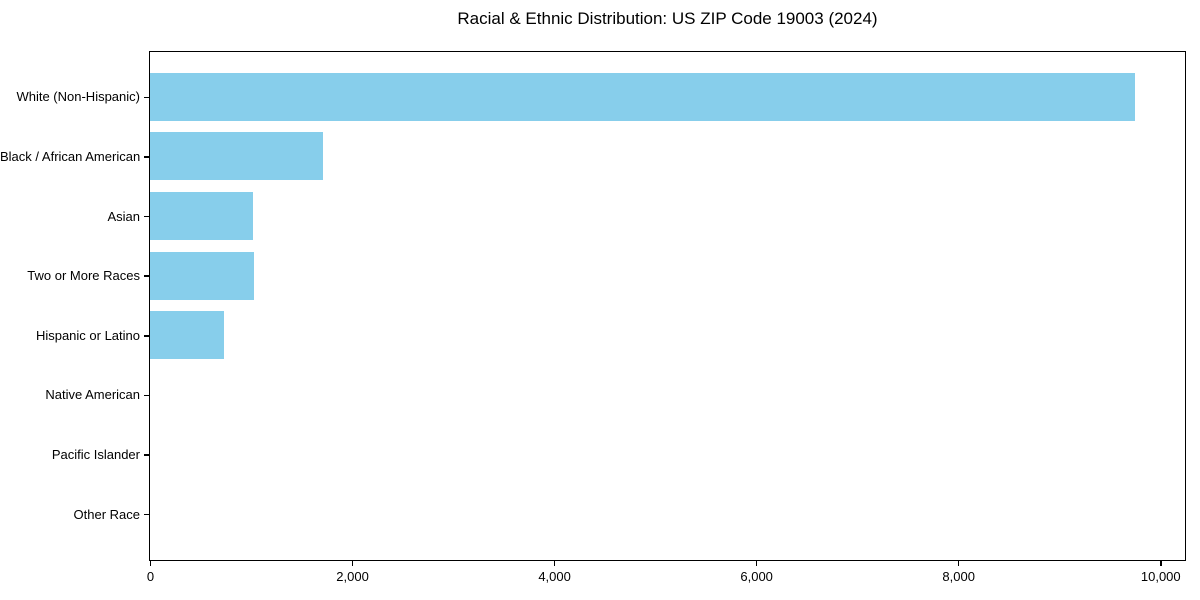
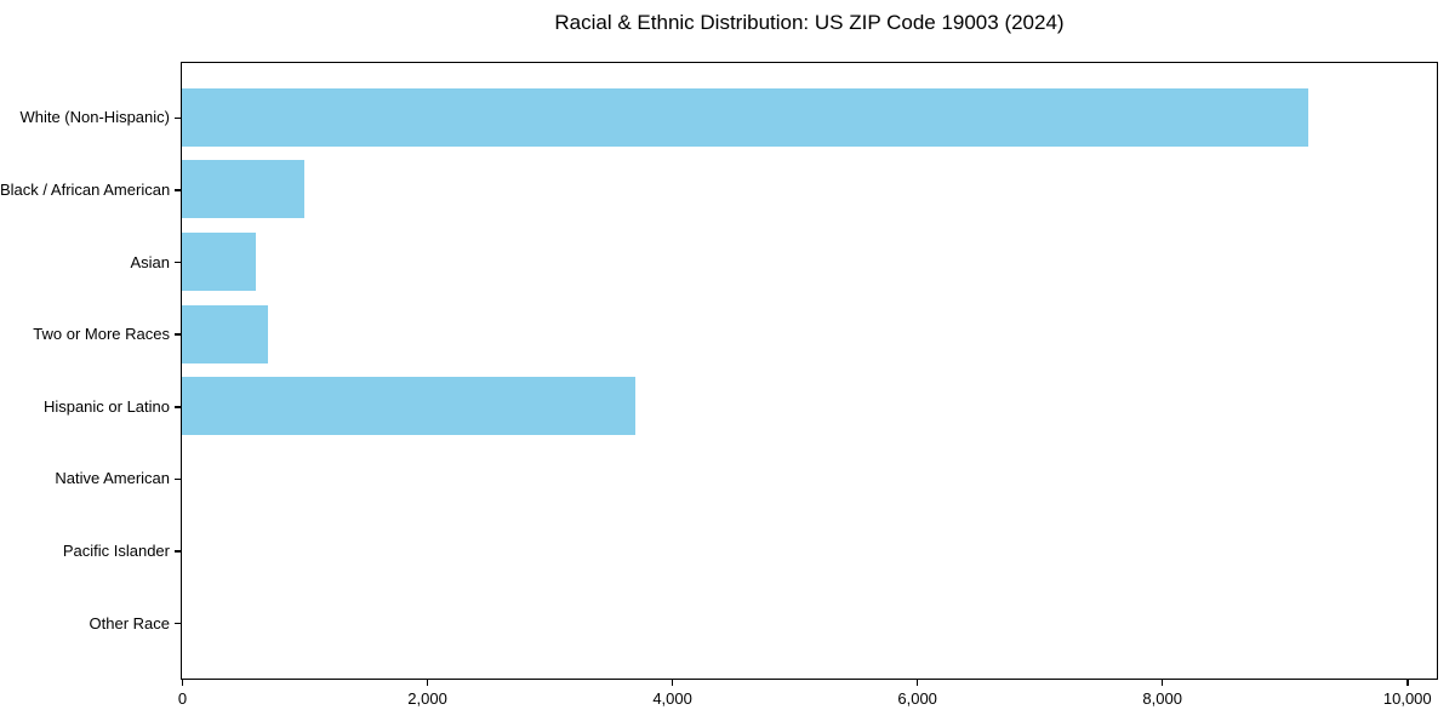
White (Non-Hispanic): 9700 -> 9200
Black / African American: 1700 -> 1000
Asian: 1000 -> 600
Two or More Races: 1000 -> 700
Hispanic or Latino: 700 -> 3700
